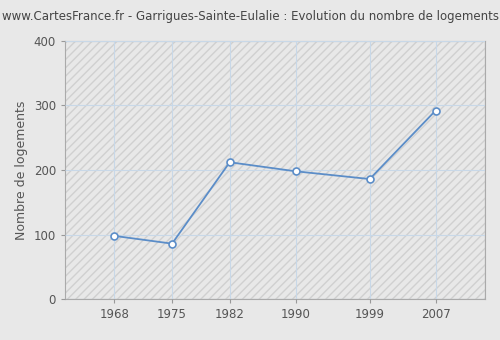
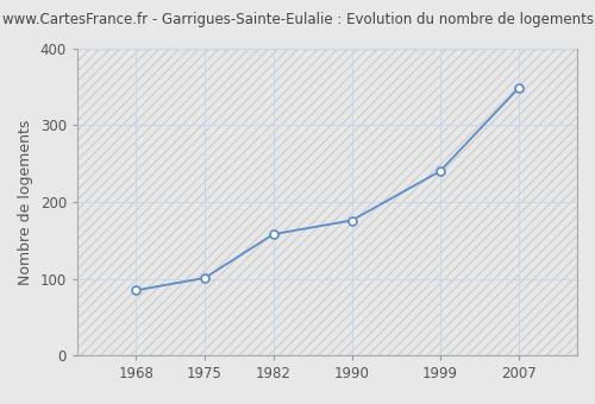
1968: 98 -> 85
1975: 86 -> 101
1982: 212 -> 158
1990: 198 -> 176
1999: 186 -> 240
2007: 292 -> 348
